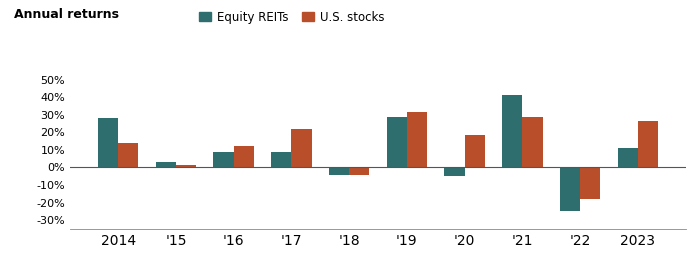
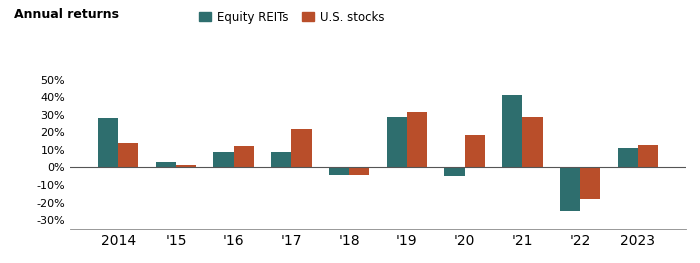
U.S. stocks/2023: 26% -> 13%
